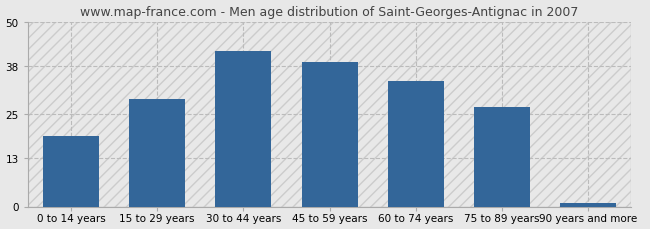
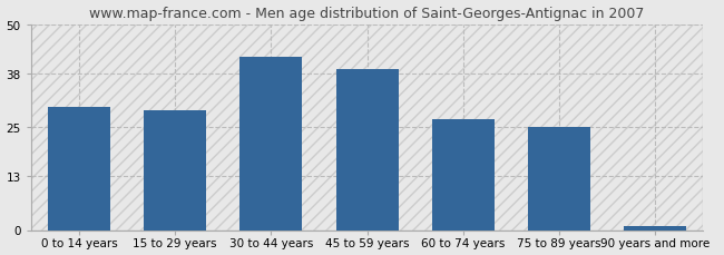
0 to 14 years: 19 -> 30
60 to 74 years: 34 -> 27
75 to 89 years: 27 -> 25
